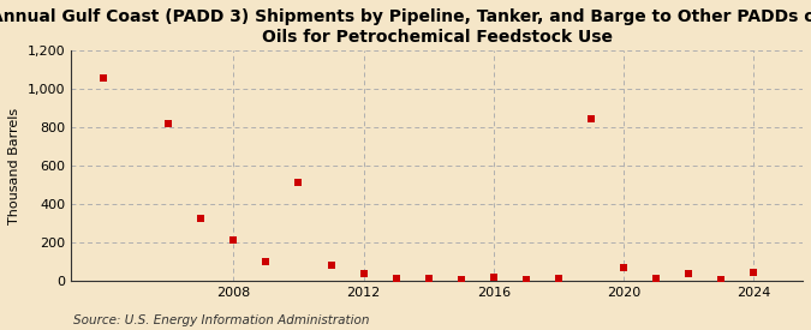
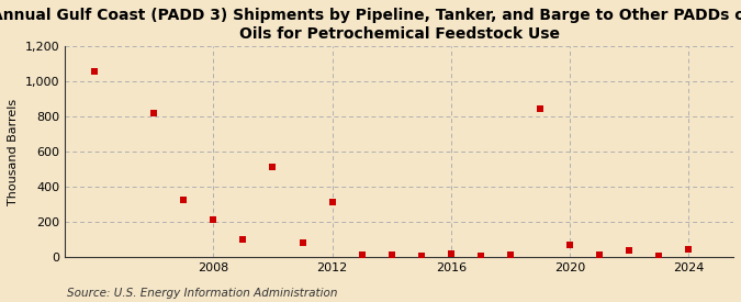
2012: 40 -> 310
